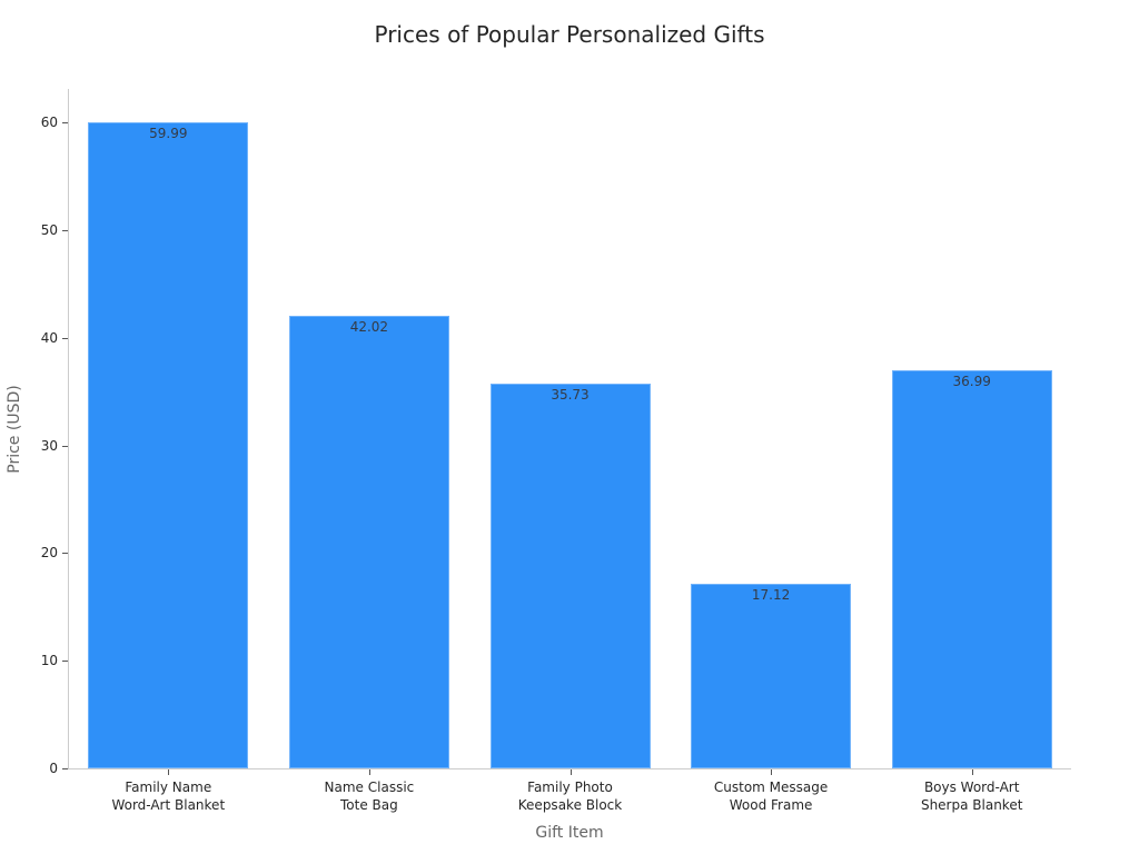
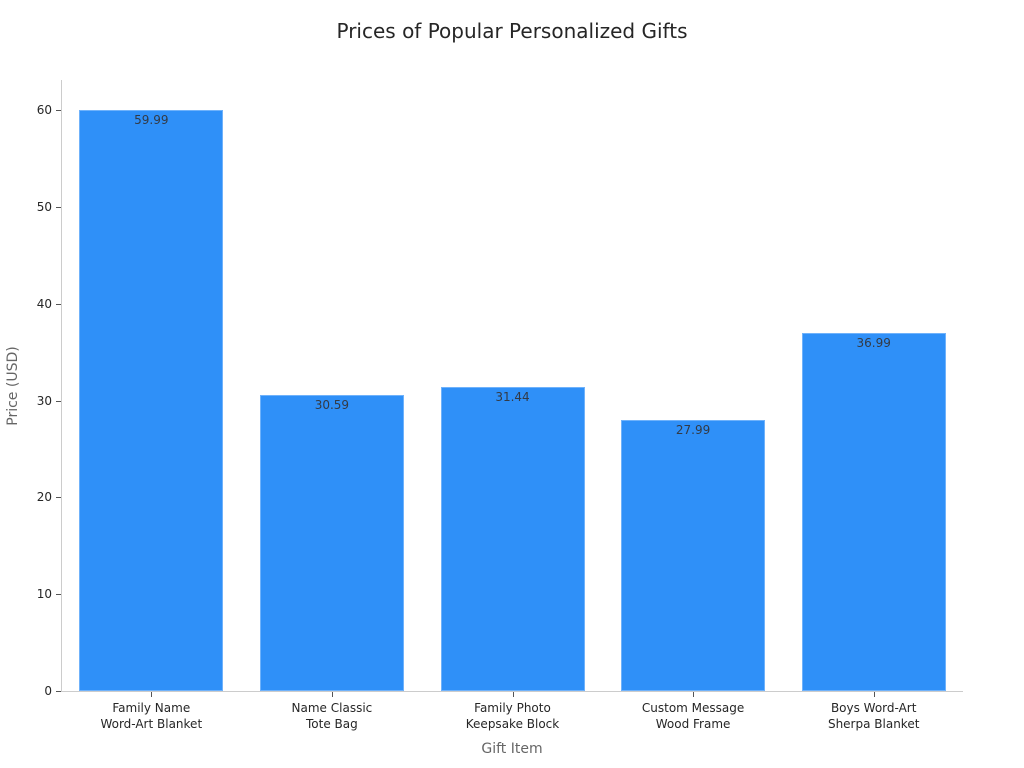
Name Classic Tote Bag: 42.02 -> 30.59
Family Photo Keepsake Block: 35.73 -> 31.44
Custom Message Wood Frame: 17.12 -> 27.99
